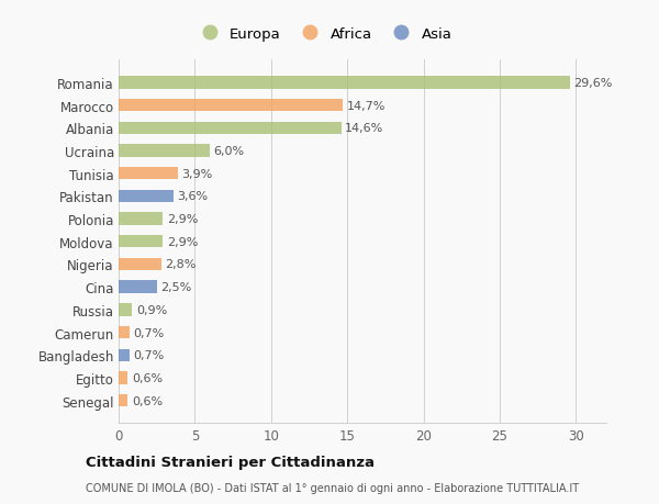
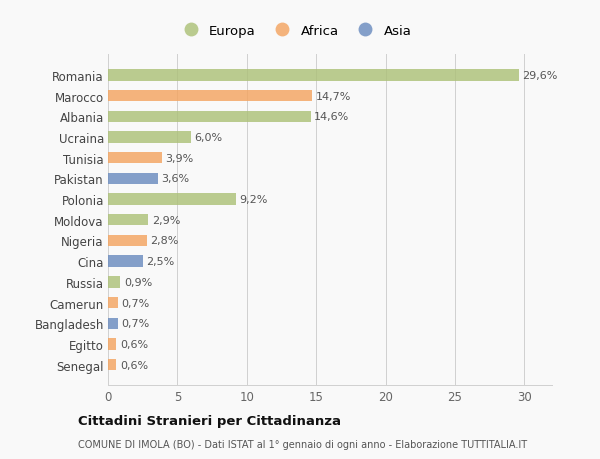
Polonia: 2,9% -> 9,2%
